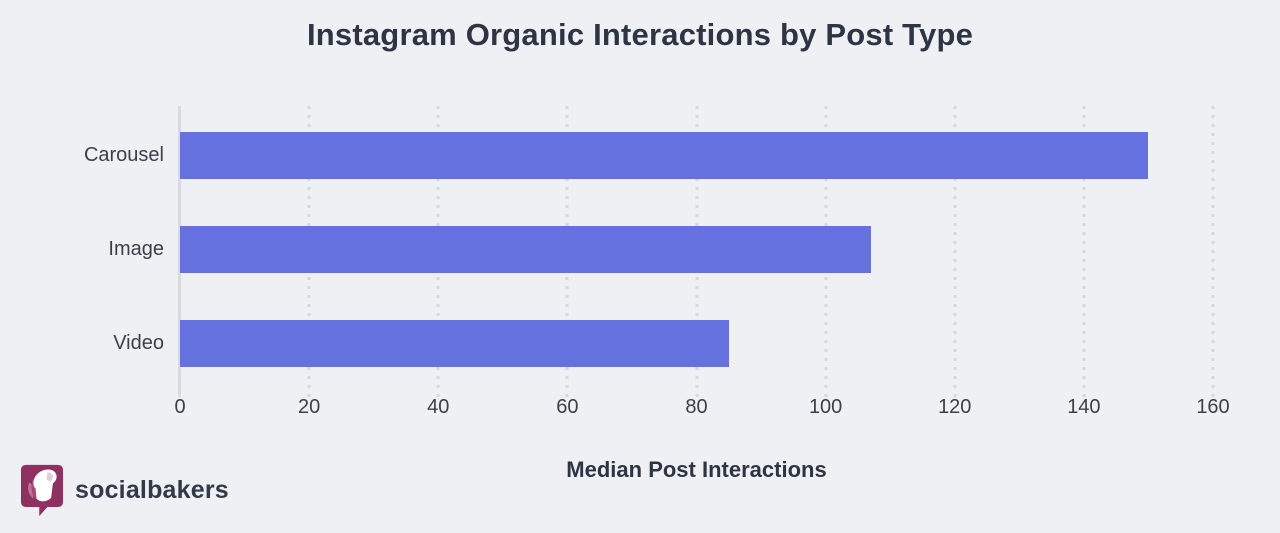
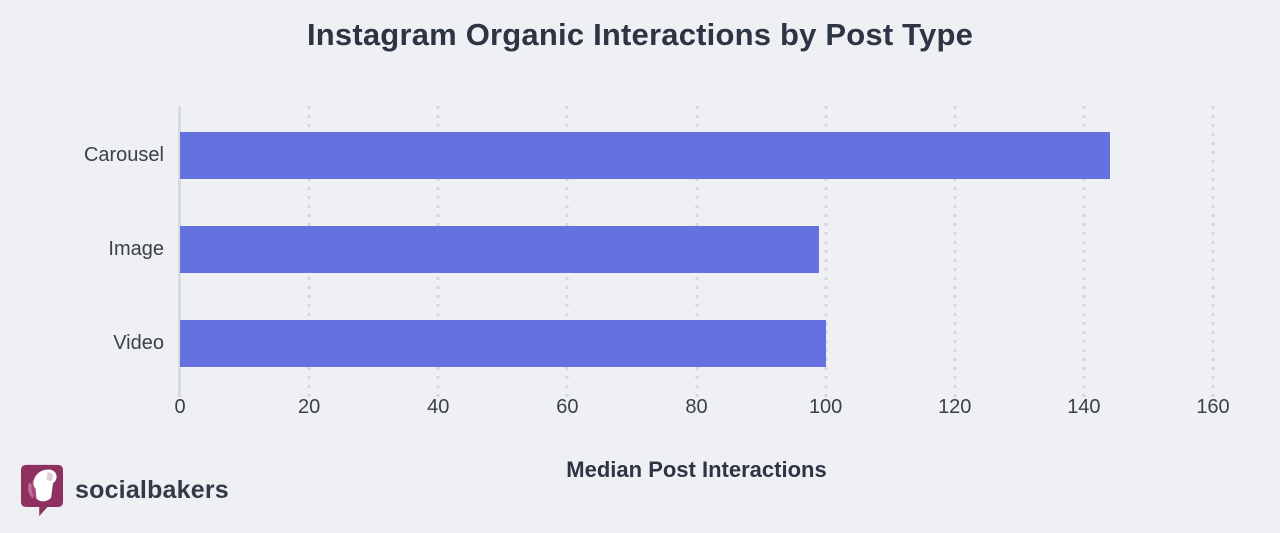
Carousel: 150 -> 144
Image: 107 -> 99
Video: 85 -> 100
